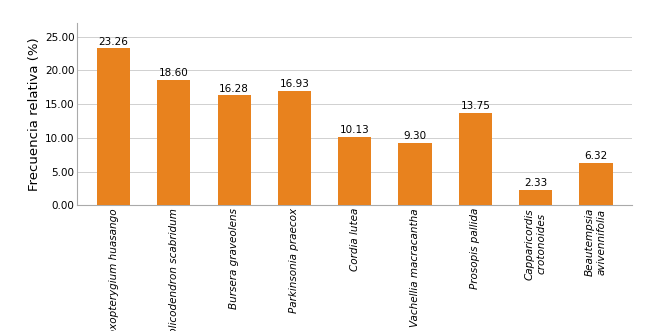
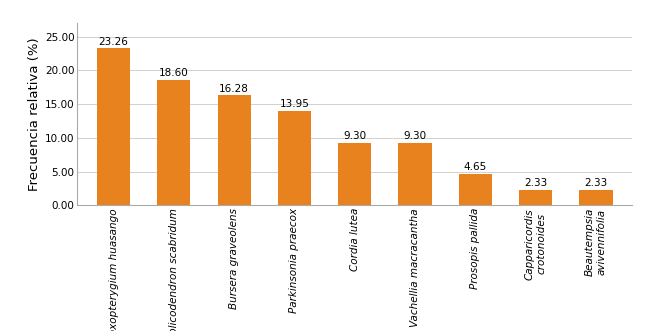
Parkinsonia praecox: 16.93 -> 13.95
Cordia lutea: 10.13 -> 9.30
Prosopis pallida: 13.75 -> 4.65
Beautempsia avivennifolia: 6.32 -> 2.33
